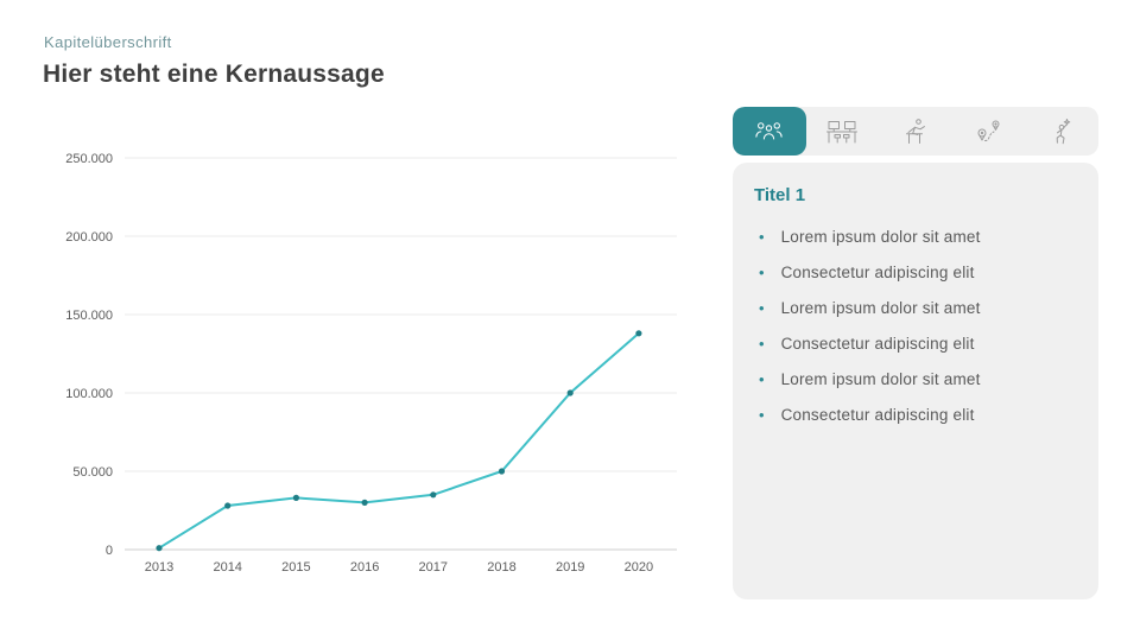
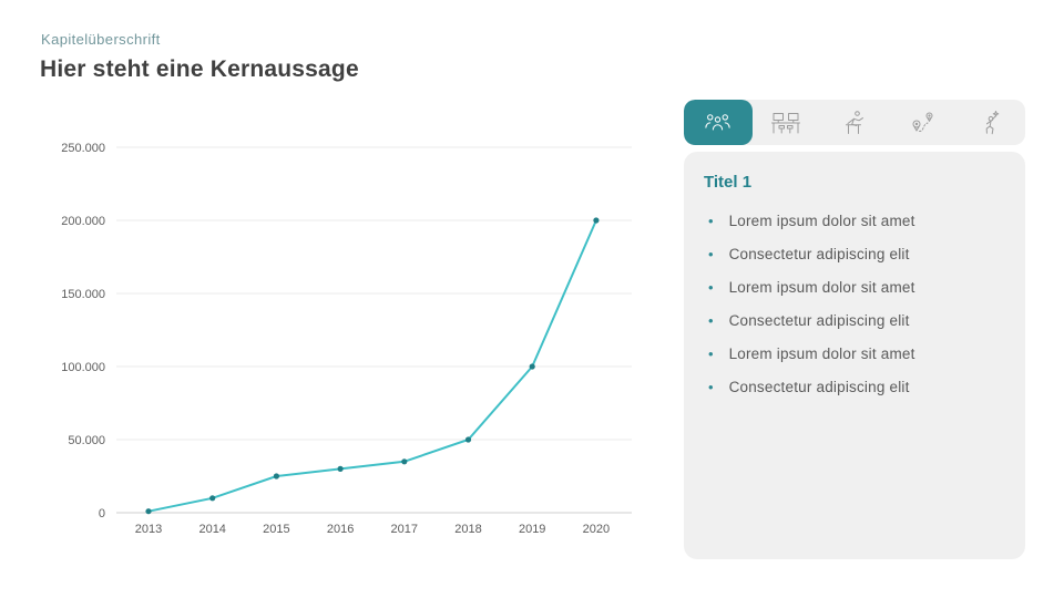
2014: 28000 -> 10000
2015: 33000 -> 25000
2020: 138000 -> 200000
